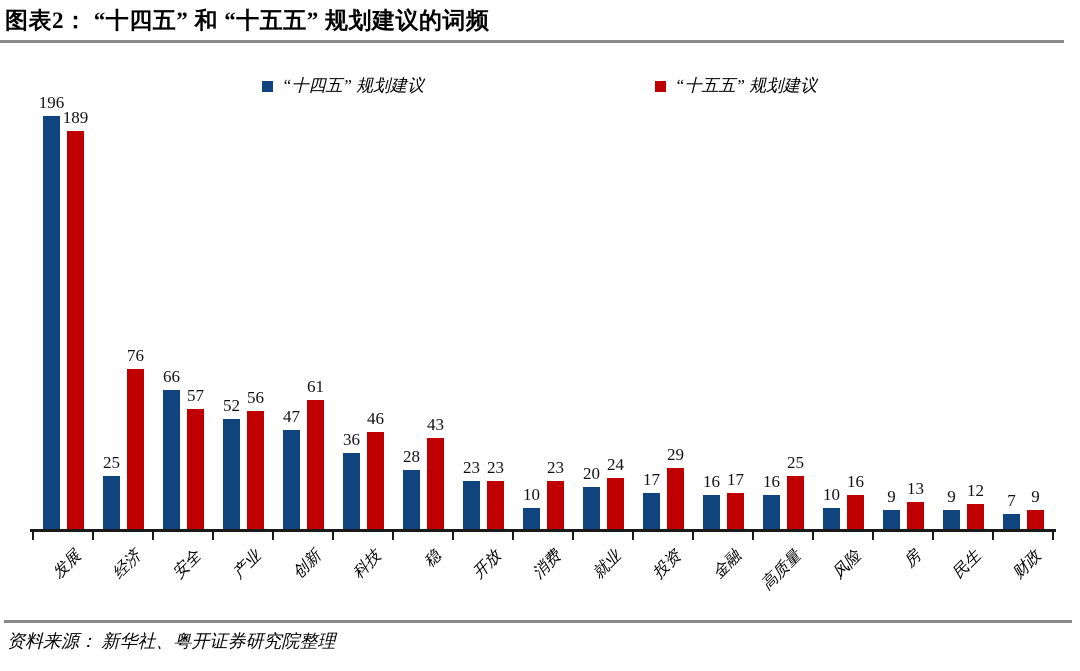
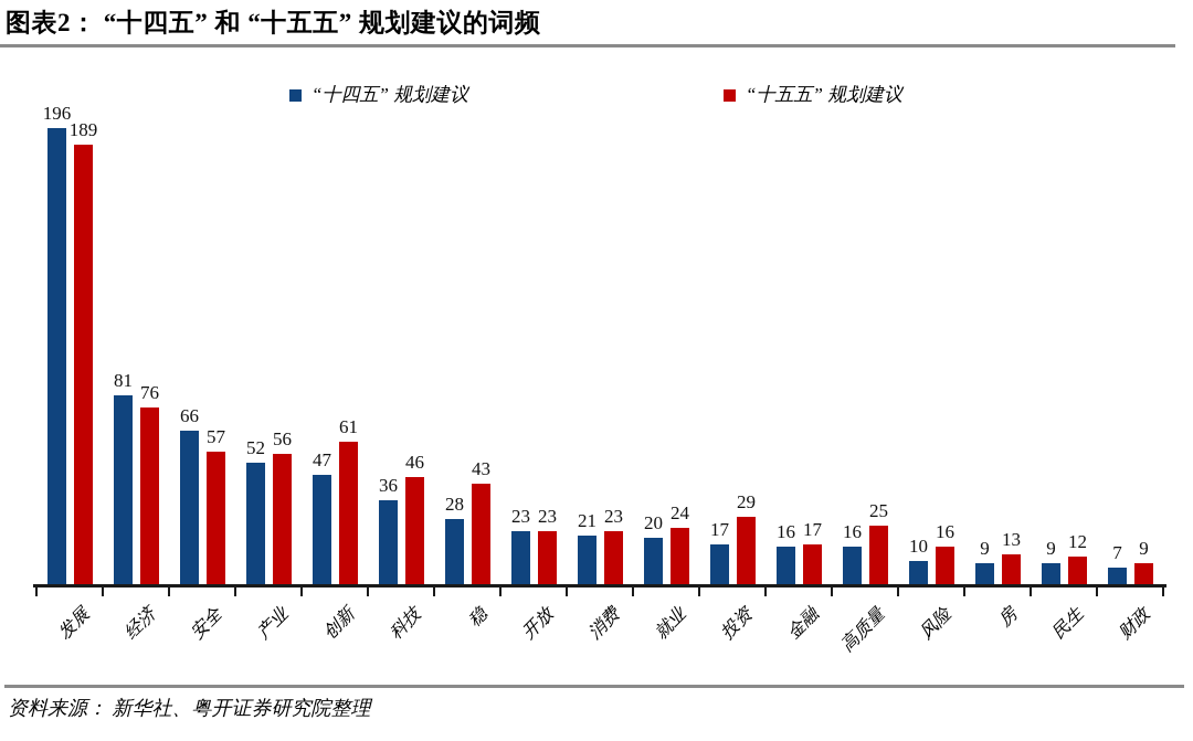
“十四五” 规划建议/经济: 25 -> 81
“十四五” 规划建议/消费: 10 -> 21
